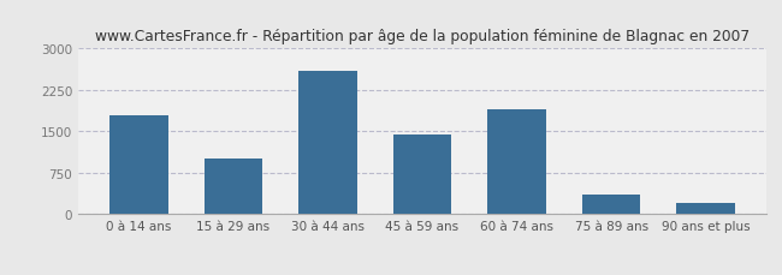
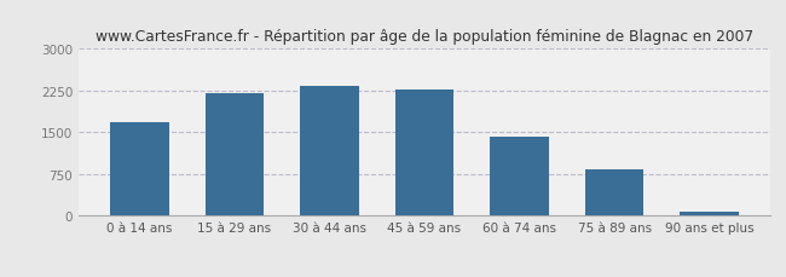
0 à 14 ans: 1800 -> 1680
15 à 29 ans: 1000 -> 2200
30 à 44 ans: 2600 -> 2340
45 à 59 ans: 1450 -> 2260
60 à 74 ans: 1900 -> 1430
75 à 89 ans: 350 -> 840
90 ans et plus: 200 -> 80
